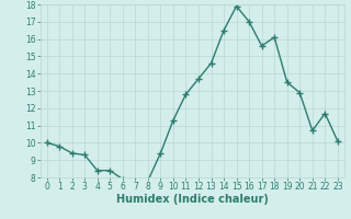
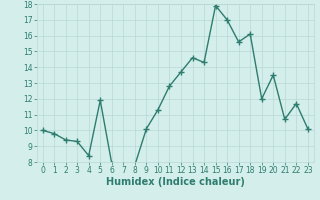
5: 8.4 -> 11.9
9: 9.4 -> 10.1
14: 16.5 -> 14.3
19: 13.5 -> 12.0
20: 12.9 -> 13.5
